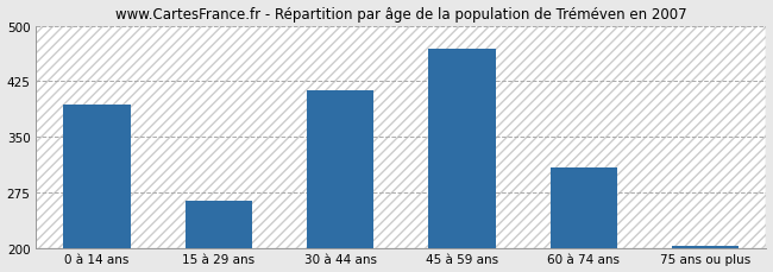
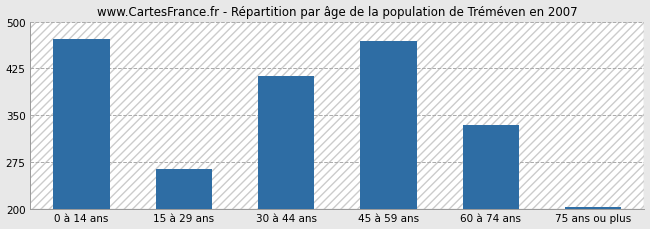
0 à 14 ans: 393 -> 472
60 à 74 ans: 308 -> 334
